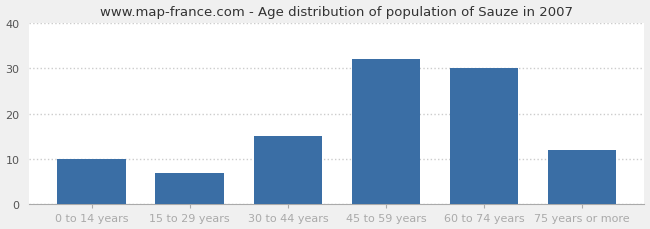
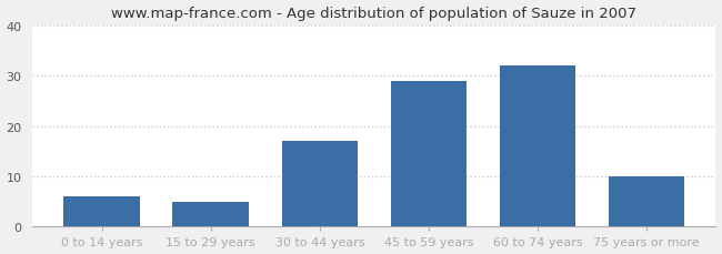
0 to 14 years: 10 -> 6
15 to 29 years: 7 -> 5
30 to 44 years: 15 -> 17
45 to 59 years: 32 -> 29
60 to 74 years: 30 -> 32
75 years or more: 12 -> 10
